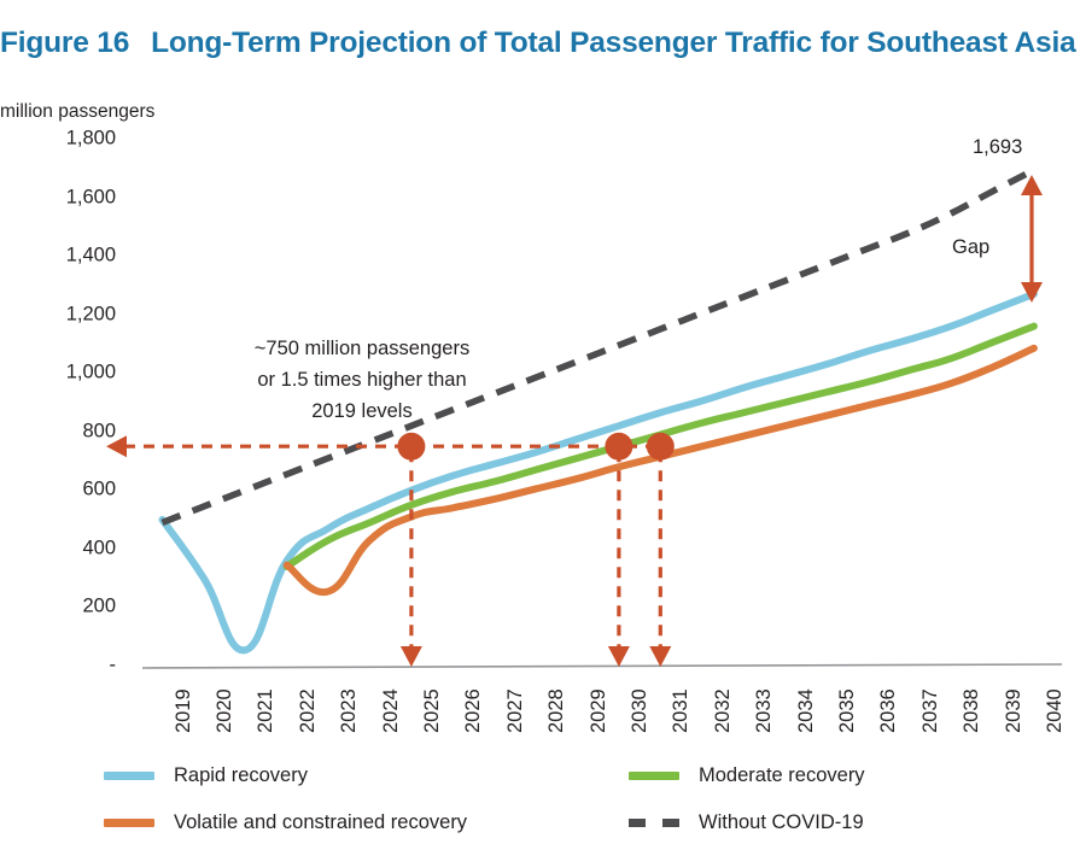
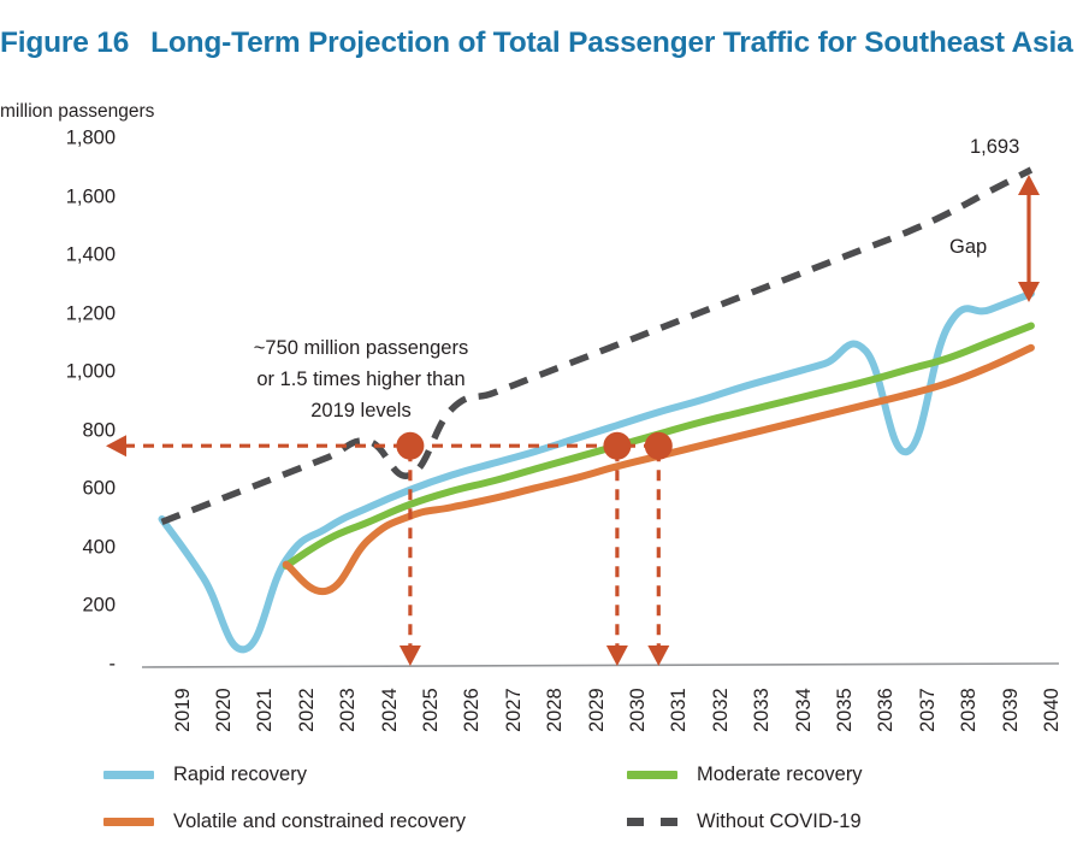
Without COVID-19/2025: 820 -> 650
Rapid recovery/2037: 1120 -> 730
